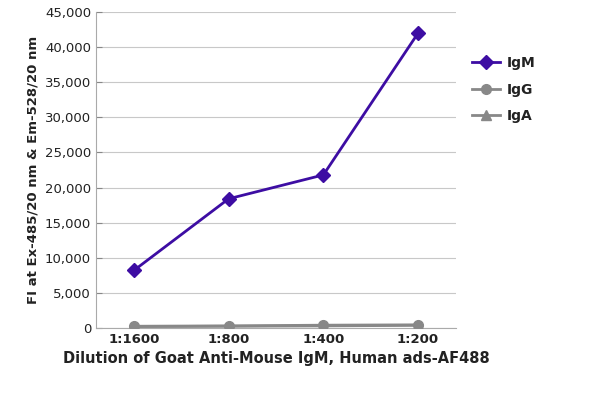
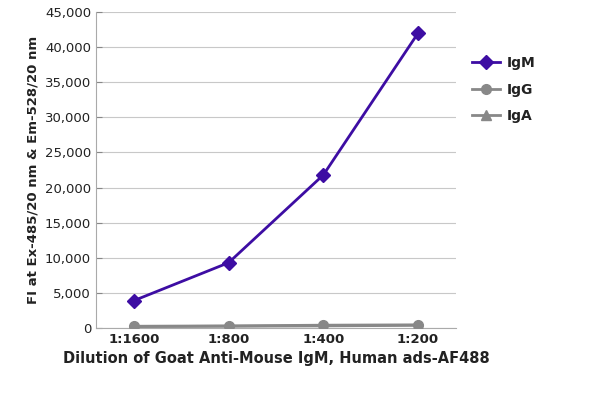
IgM/1:1600: 8,200 -> 3,900
IgM/1:800: 18,400 -> 9,300
